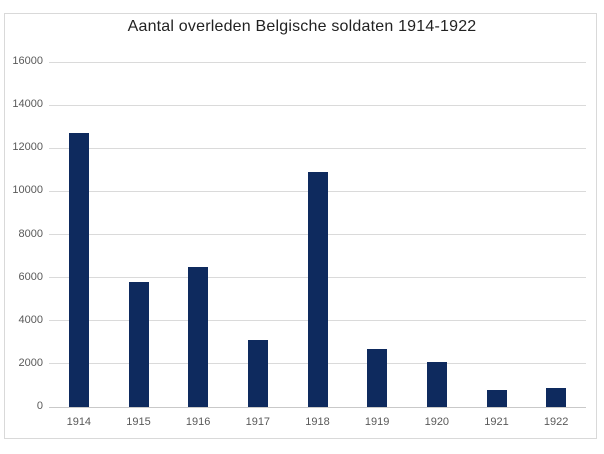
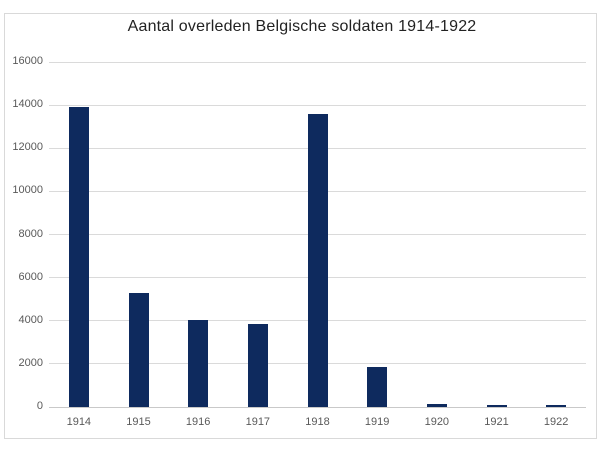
1914: 12700 -> 13900
1915: 5800 -> 5300
1916: 6500 -> 4000
1917: 3100 -> 3800
1918: 10900 -> 13600
1919: 2700 -> 1900
1920: 2100 -> 200
1921: 800 -> 100
1922: 900 -> 100
